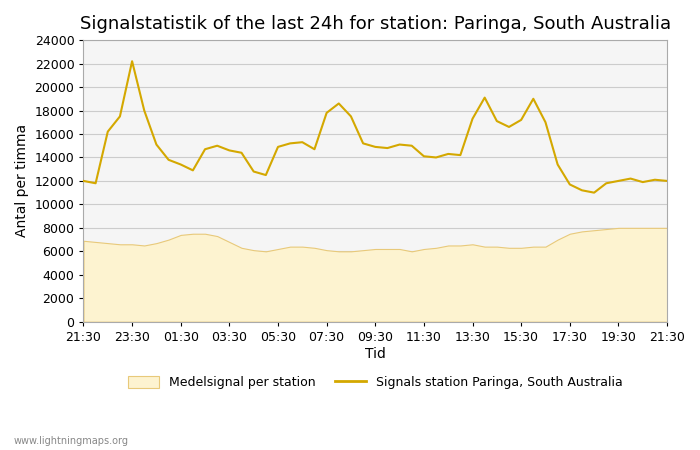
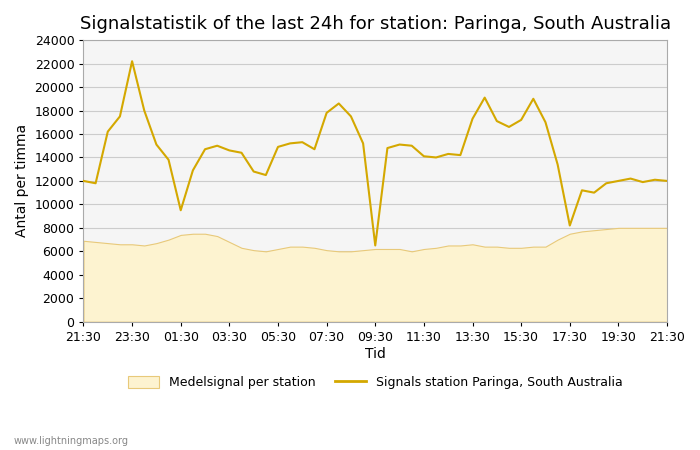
Signals station Paringa, South Australia/01:30: 13400 -> 9500
Signals station Paringa, South Australia/09:30: 14900 -> 6500
Signals station Paringa, South Australia/17:30: 11700 -> 8200
